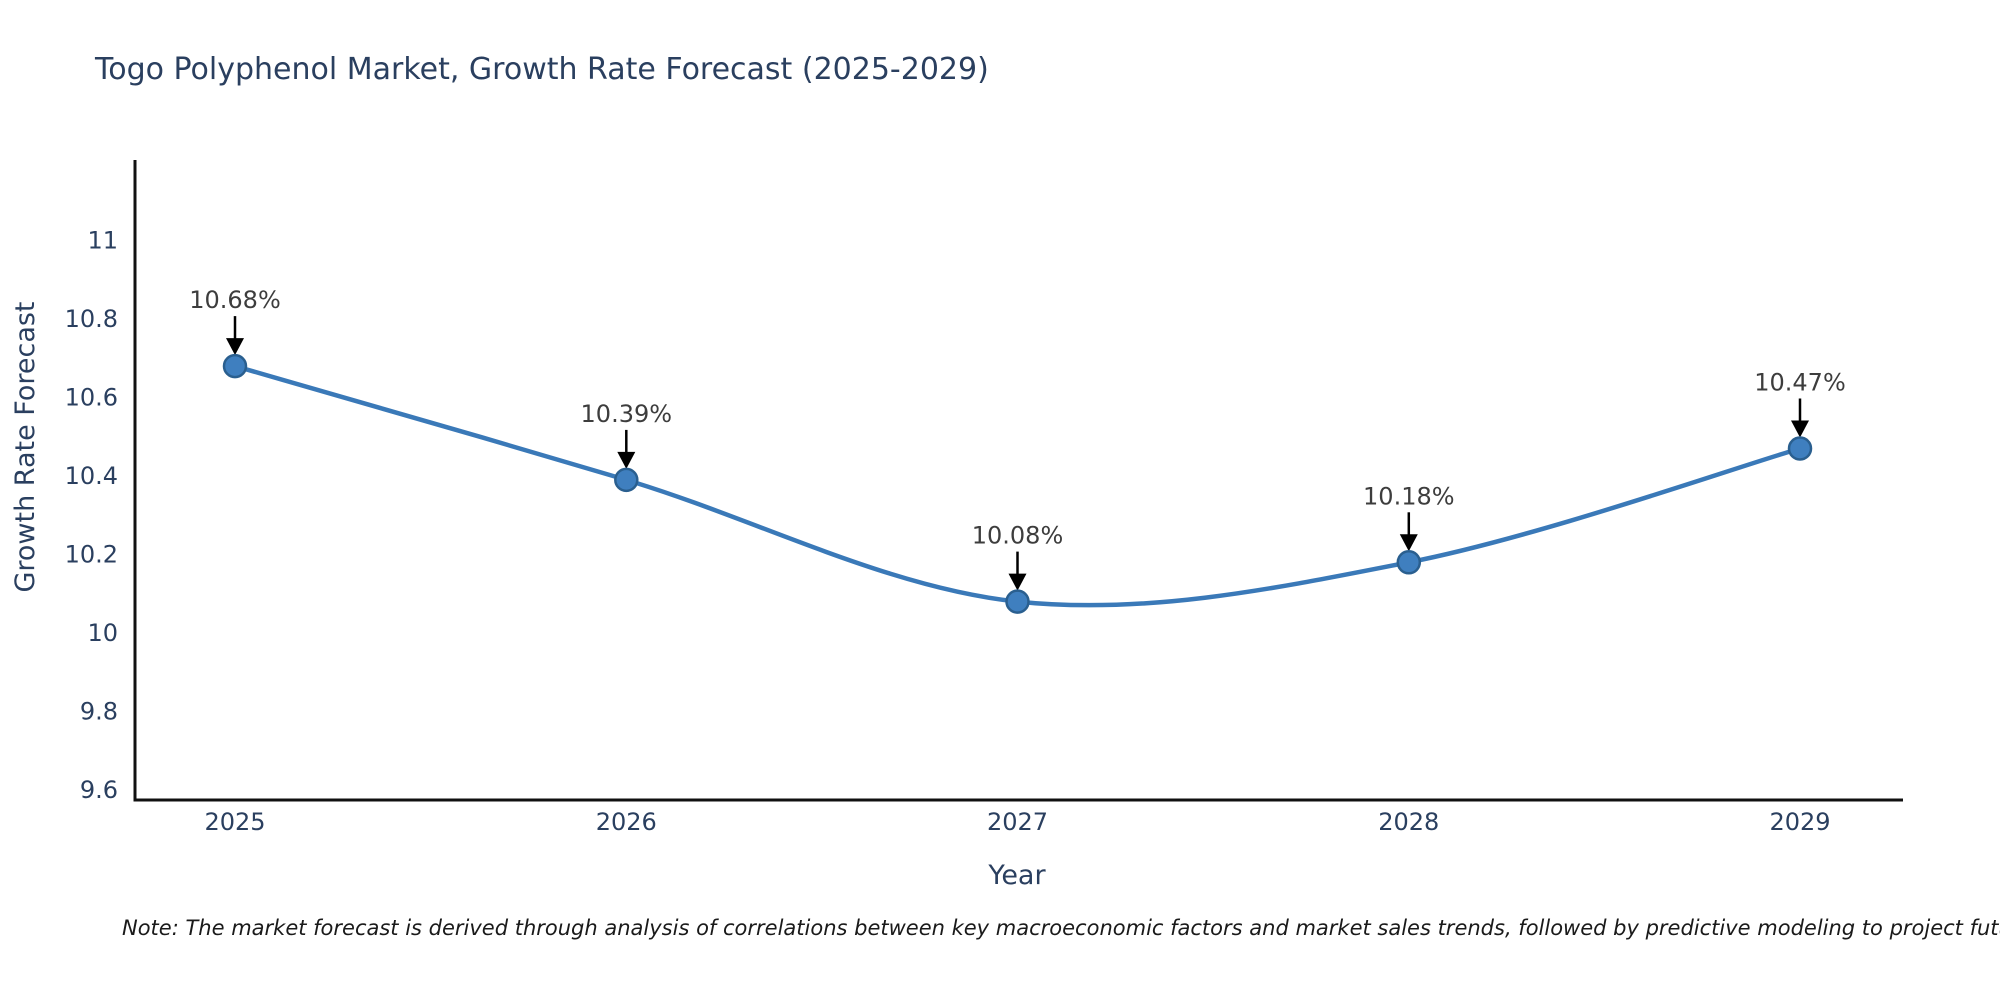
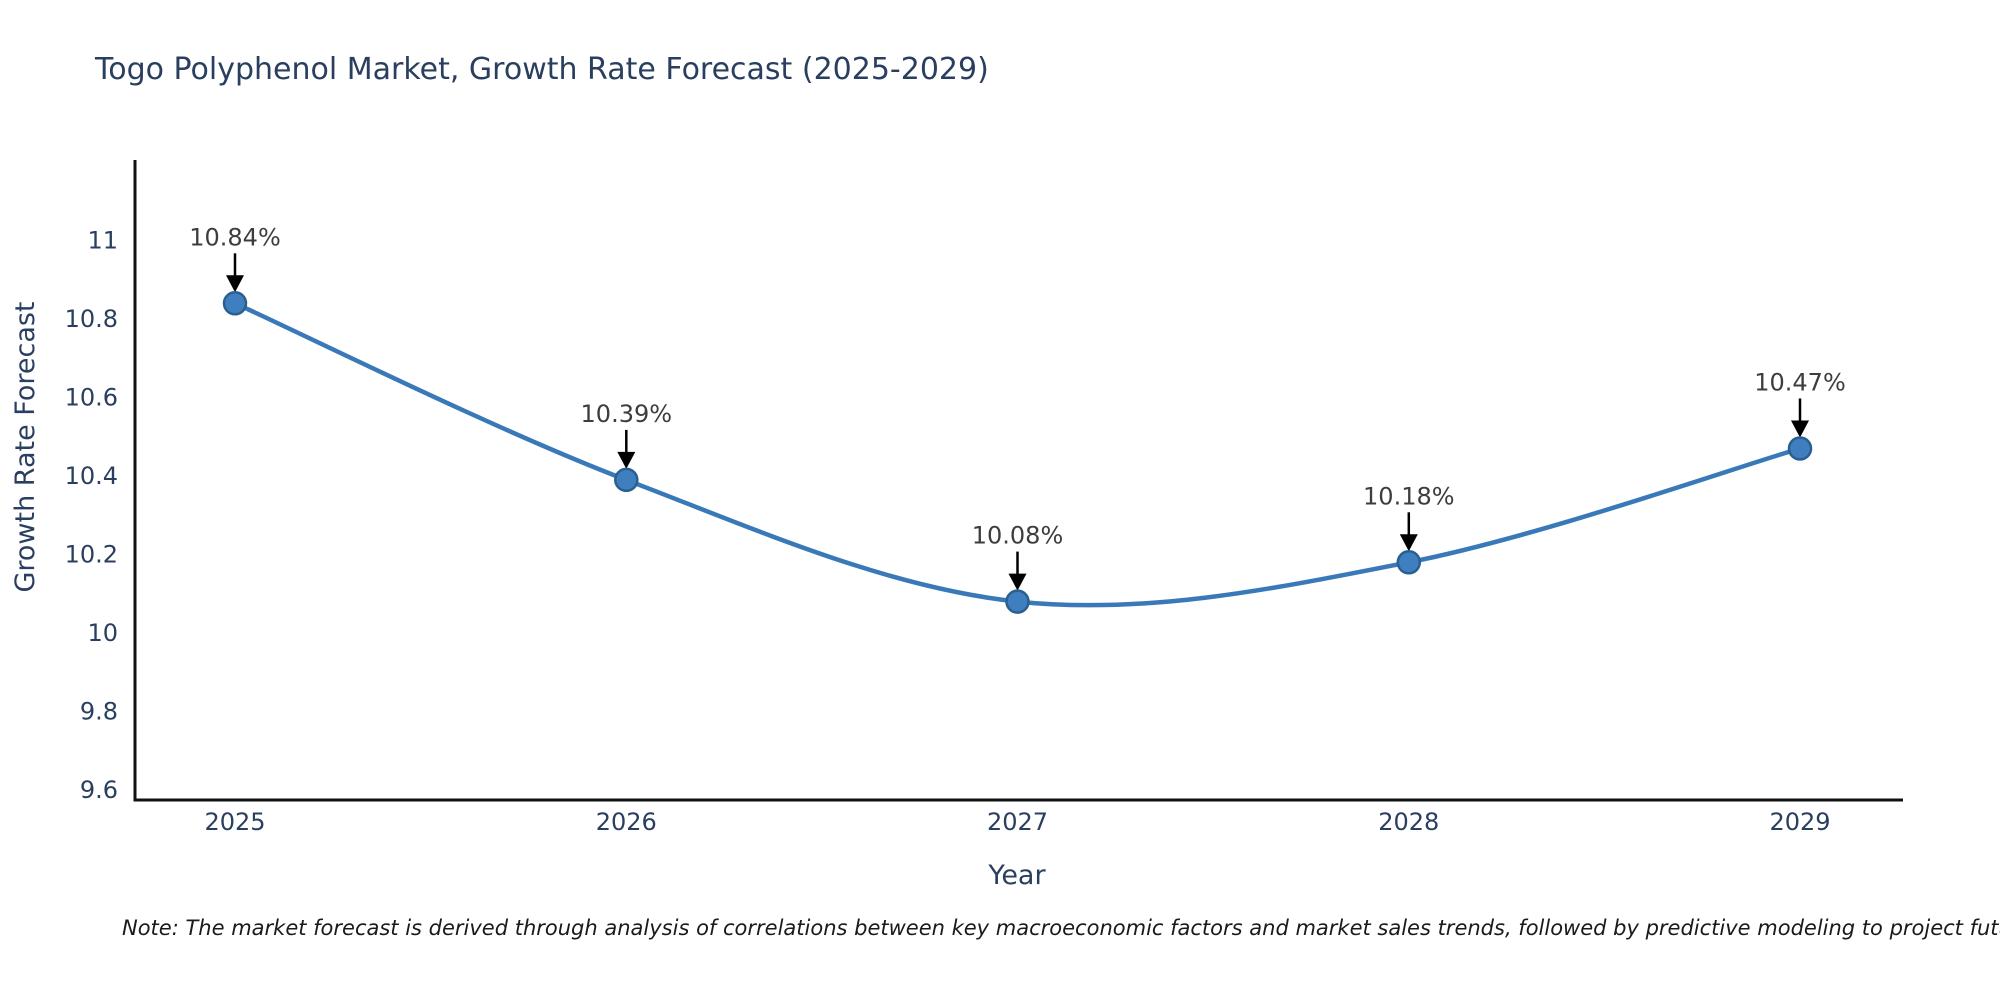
2025: 10.68% -> 10.84%
